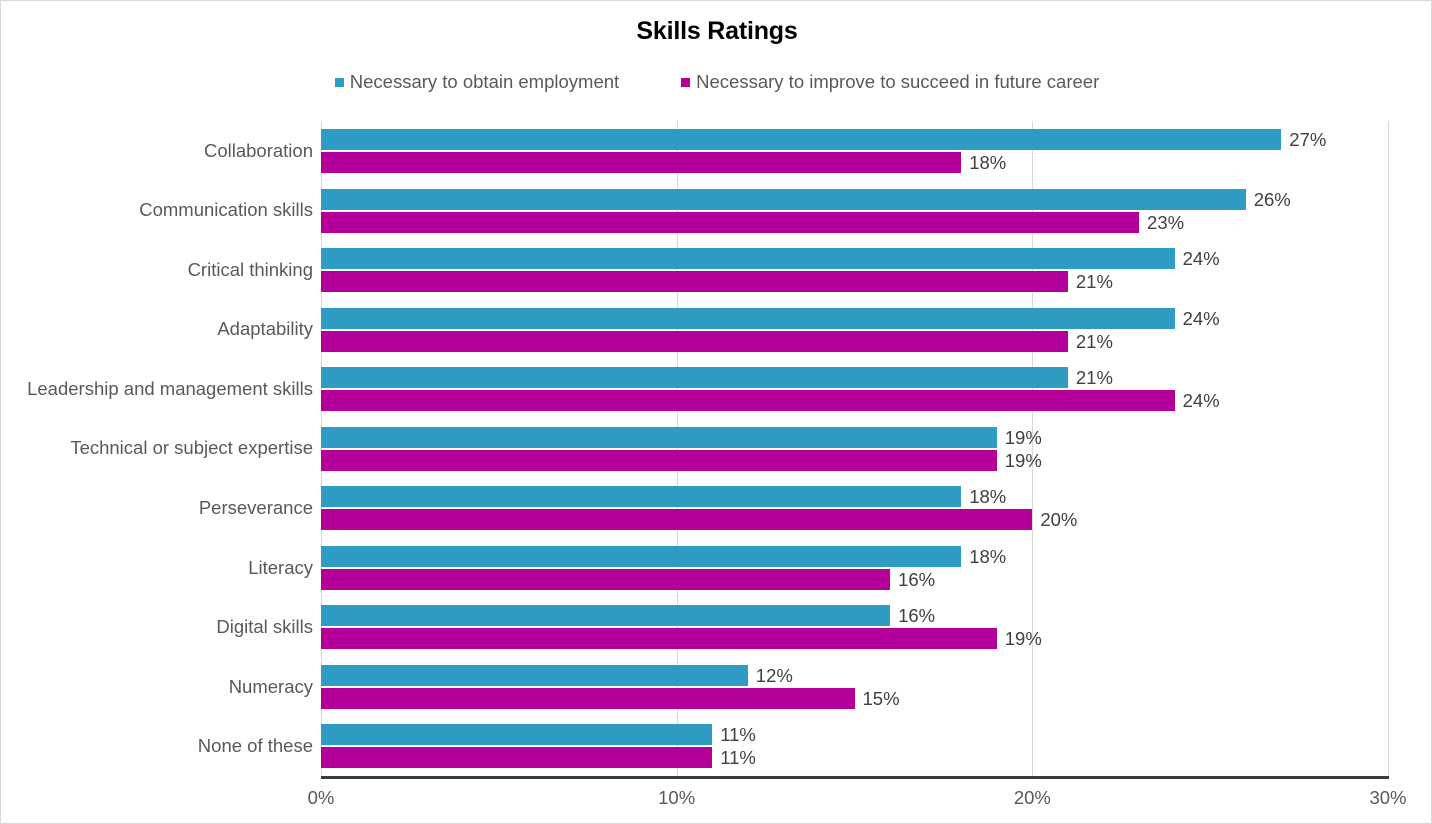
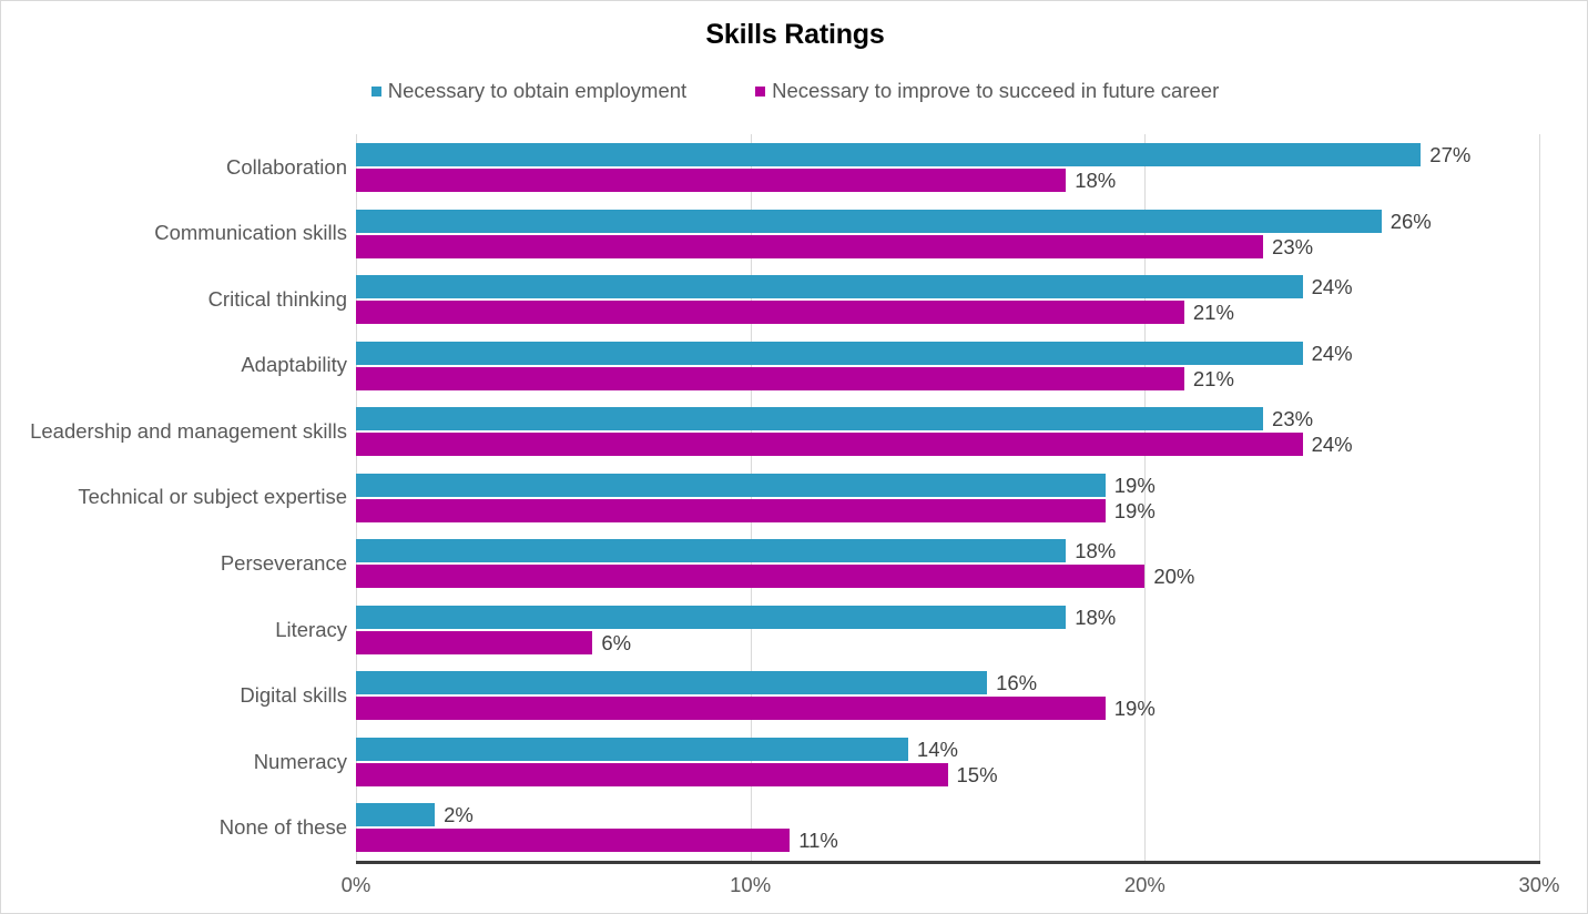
Necessary to obtain employment/Leadership and management skills: 21% -> 23%
Necessary to improve to succeed in future career/Literacy: 16% -> 6%
Necessary to obtain employment/Numeracy: 12% -> 14%
Necessary to obtain employment/None of these: 11% -> 2%
